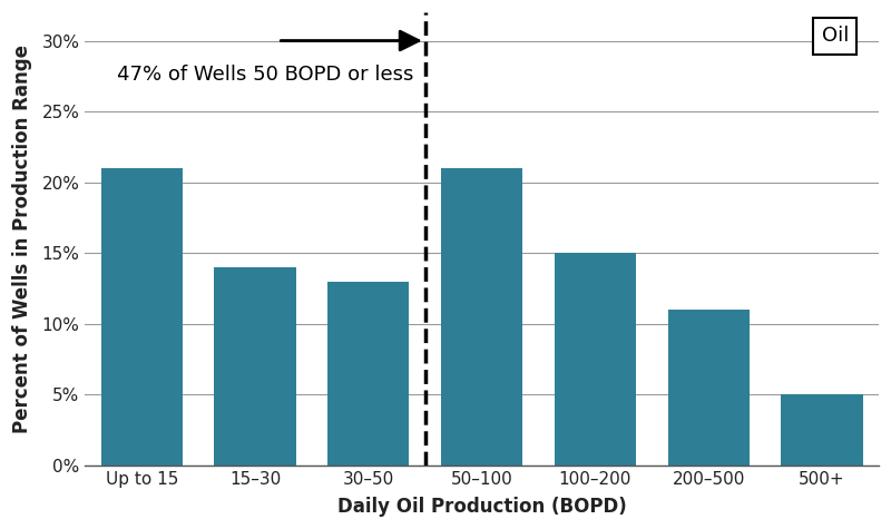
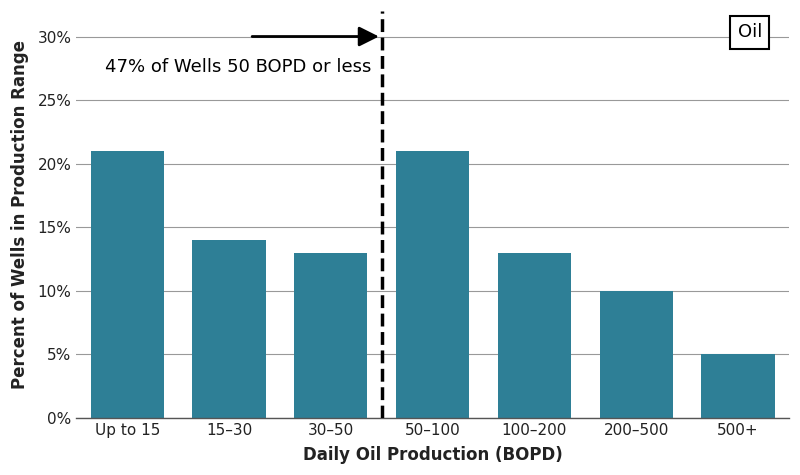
100–200: 15% -> 13%
200–500: 11% -> 10%
